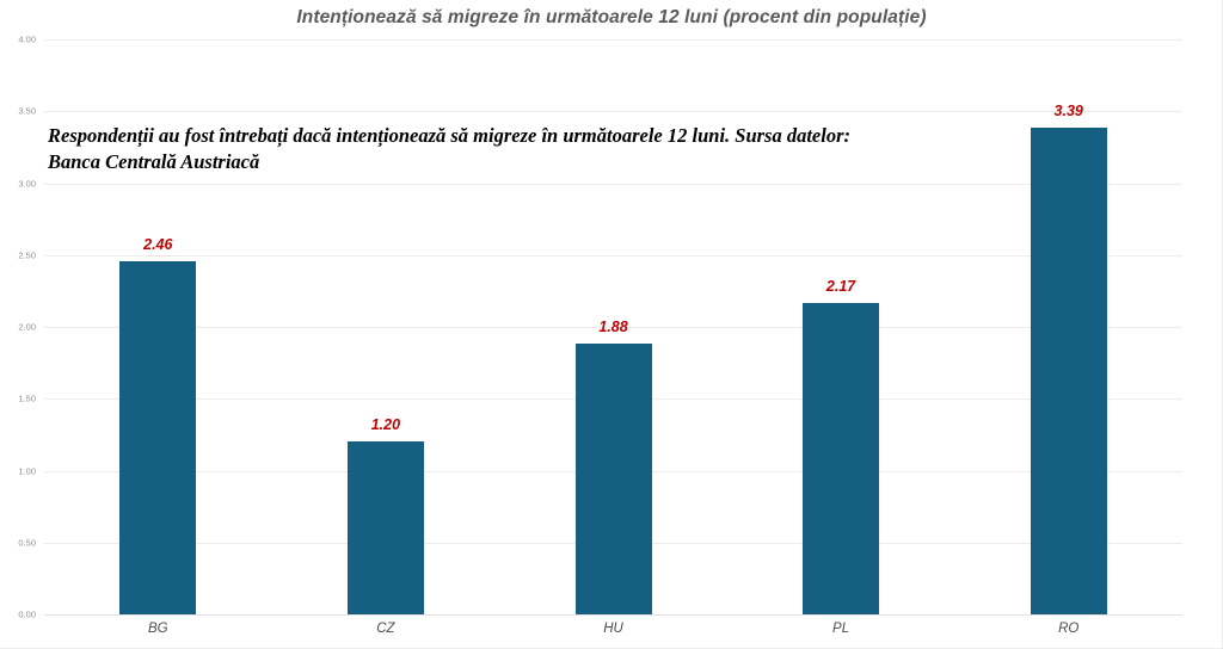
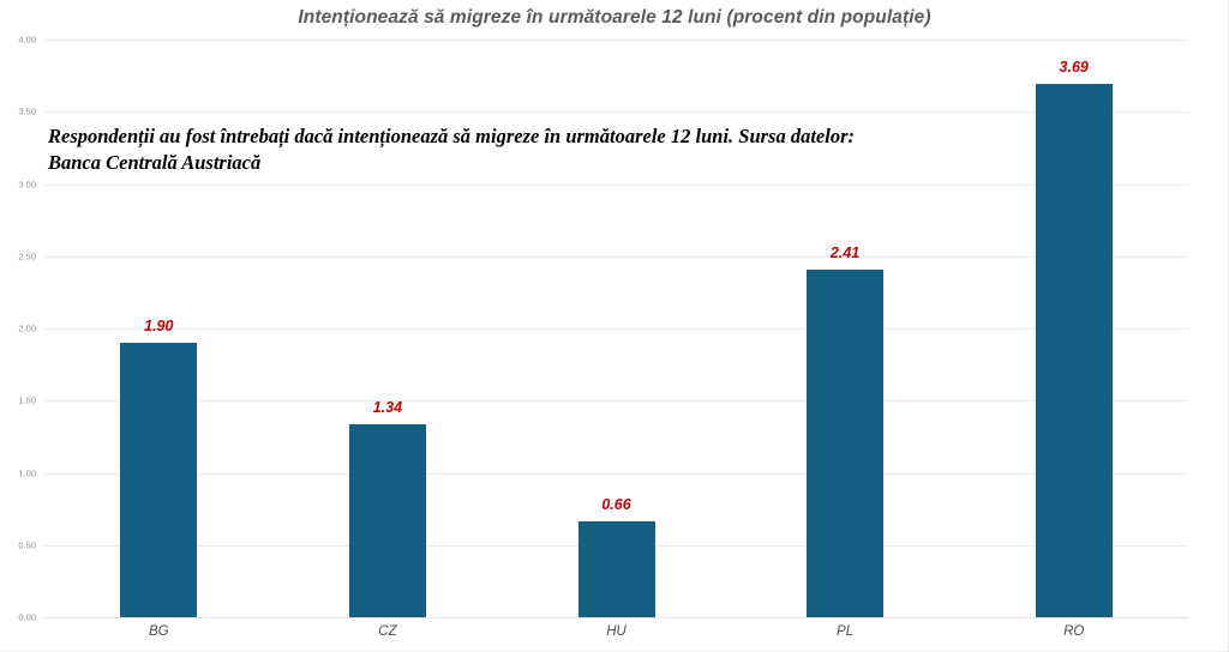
BG: 2.46 -> 1.90
CZ: 1.20 -> 1.34
HU: 1.88 -> 0.66
PL: 2.17 -> 2.41
RO: 3.39 -> 3.69
